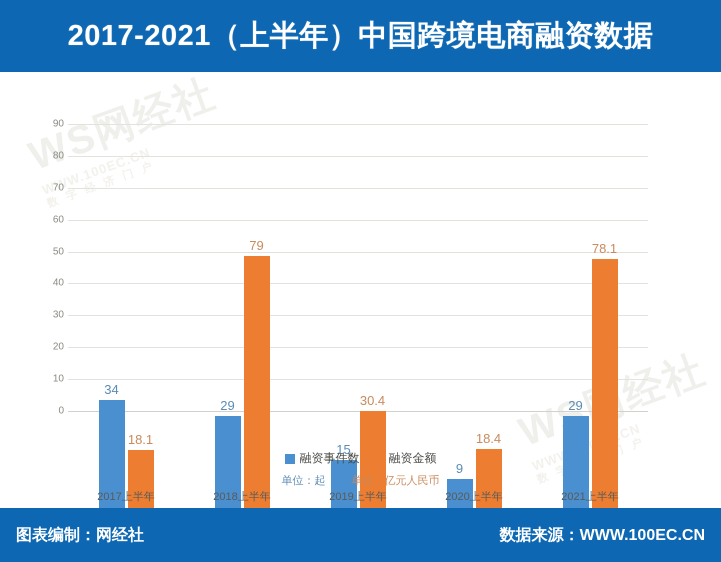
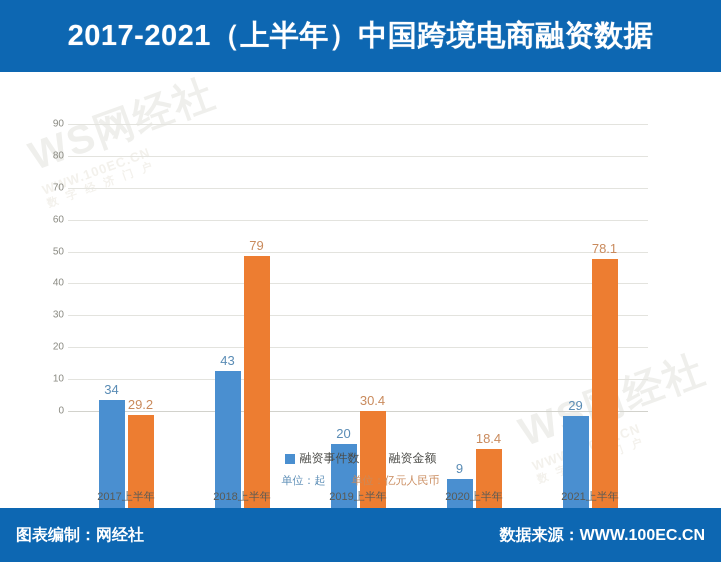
融资金额/2017上半年: 18.1 -> 29.2
融资事件数/2018上半年: 29 -> 43
融资事件数/2019上半年: 15 -> 20
